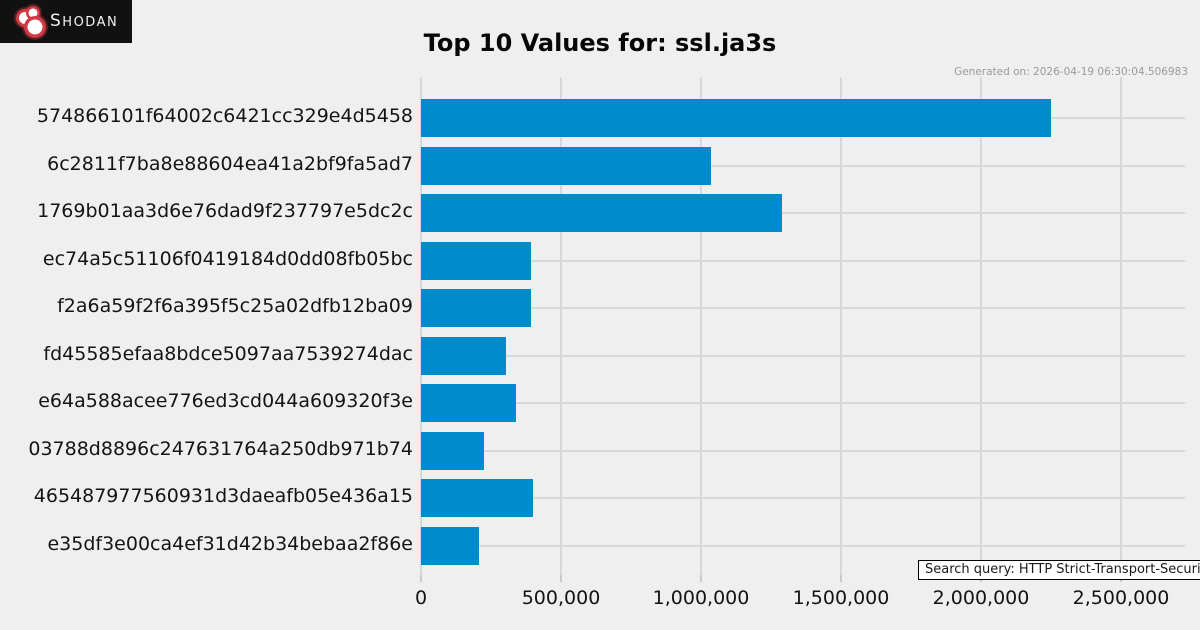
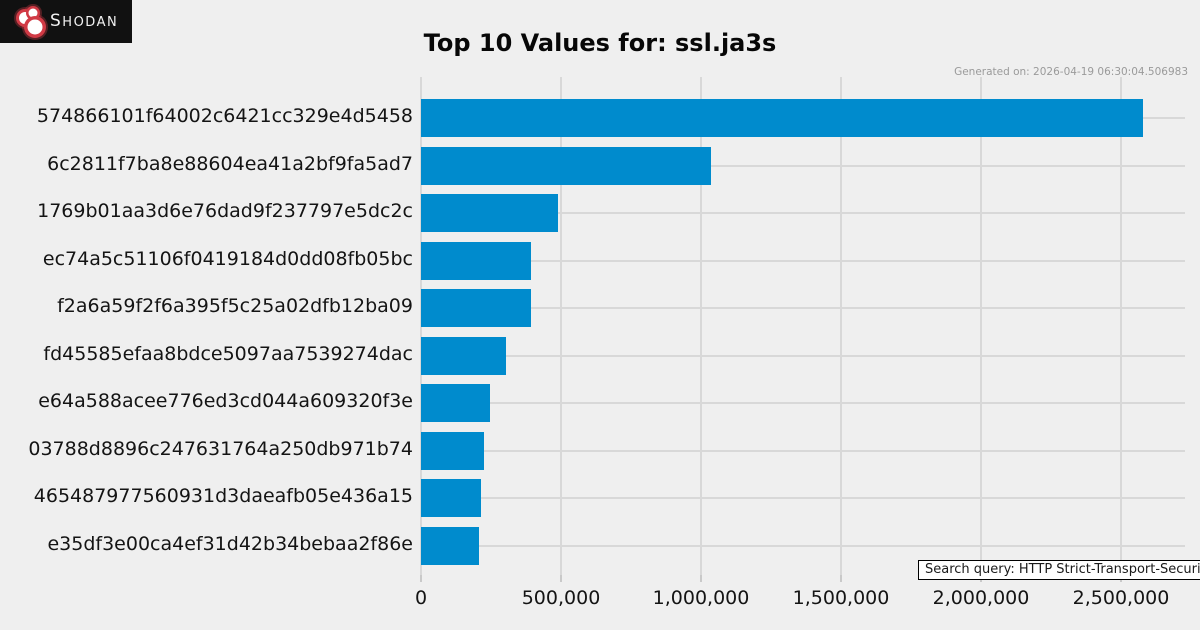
574866101f64002c6421cc329e4d5458: 2250000 -> 2580000
1769b01aa3d6e76dad9f237797e5dc2c: 1290000 -> 490000
e64a588acee776ed3cd044a609320f3e: 340000 -> 250000
465487977560931d3daeafb05e436a15: 400000 -> 210000
